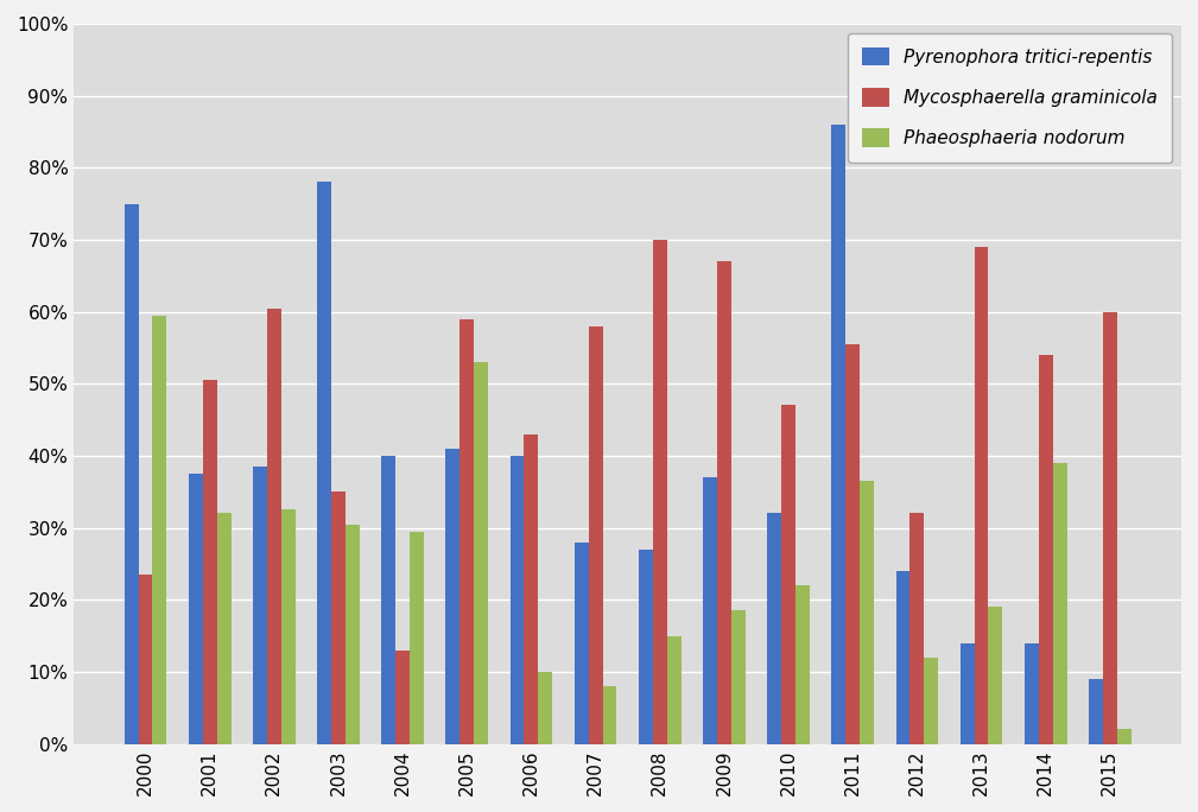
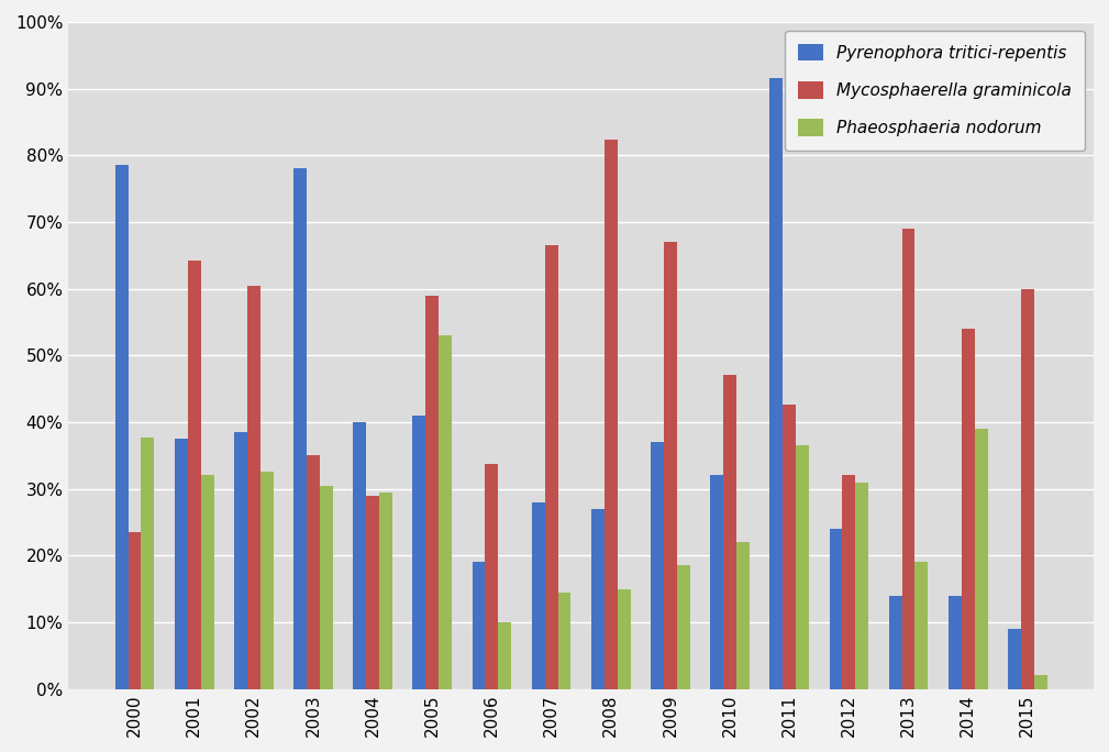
Pyrenophora tritici-repentis/2000: 75.0% -> 78.6%
Phaeosphaeria nodorum/2000: 59.5% -> 37.6%
Mycosphaerella graminicola/2001: 50.5% -> 64.2%
Mycosphaerella graminicola/2004: 13.0% -> 29.0%
Pyrenophora tritici-repentis/2006: 40.0% -> 19.0%
Mycosphaerella graminicola/2006: 43.0% -> 33.8%
Mycosphaerella graminicola/2007: 58.0% -> 66.6%
Phaeosphaeria nodorum/2007: 8.0% -> 14.4%
Mycosphaerella graminicola/2008: 70.0% -> 82.4%
Pyrenophora tritici-repentis/2011: 86.0% -> 91.6%
Mycosphaerella graminicola/2011: 55.5% -> 42.6%
Phaeosphaeria nodorum/2012: 12.0% -> 31.0%
